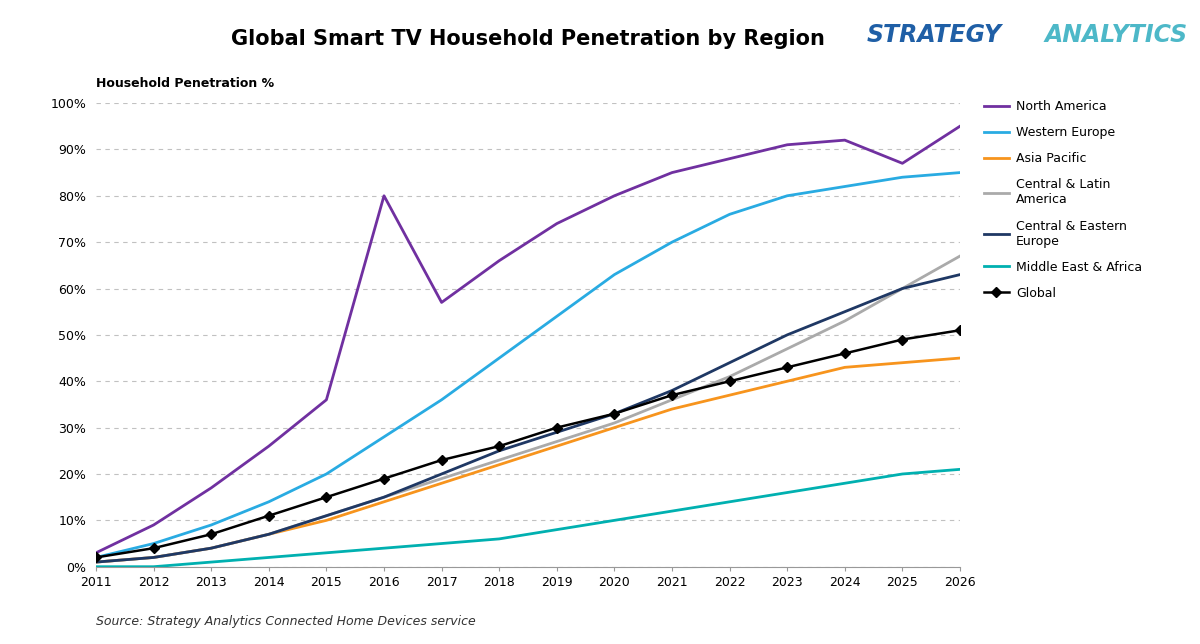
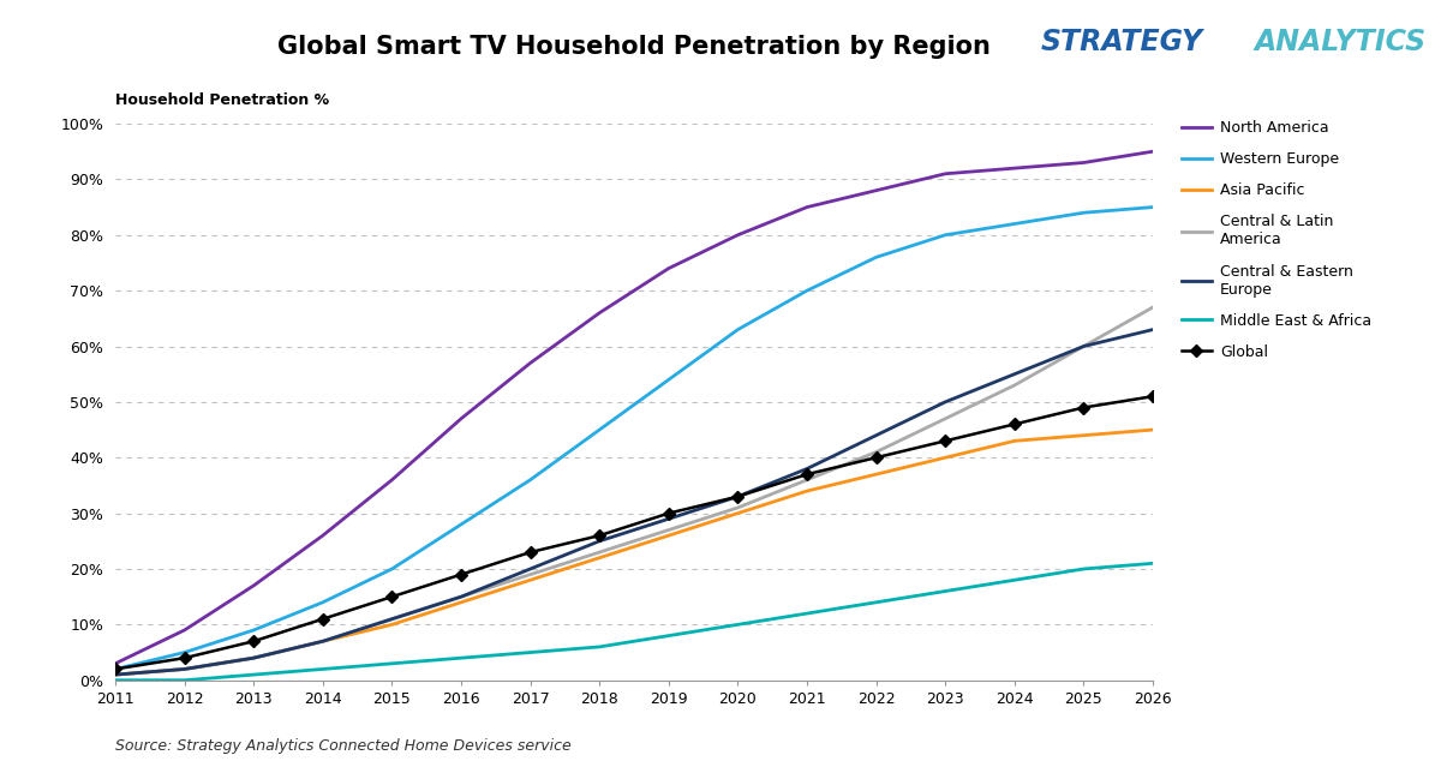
North America/2016: 80% -> 47%
North America/2025: 87% -> 93%
